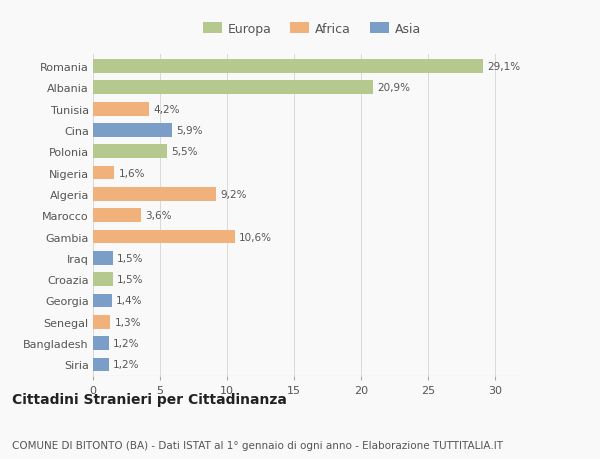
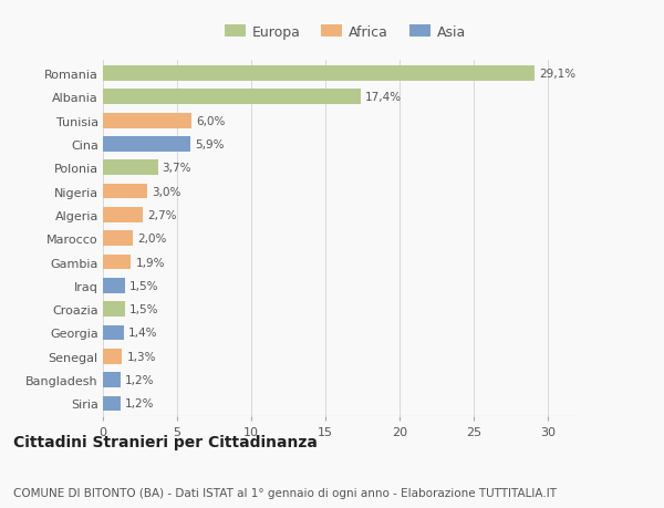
Albania: 20,9% -> 17,4%
Tunisia: 4,2% -> 6,0%
Polonia: 5,5% -> 3,7%
Nigeria: 1,6% -> 3,0%
Algeria: 9,2% -> 2,7%
Marocco: 3,6% -> 2,0%
Gambia: 10,6% -> 1,9%
